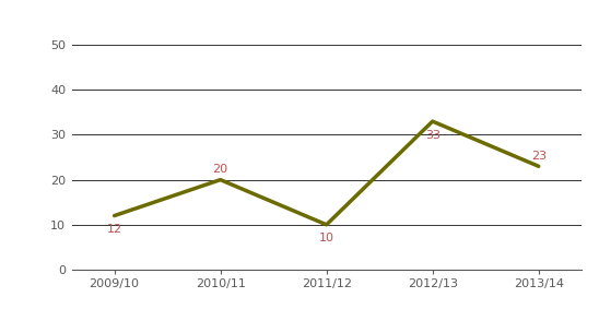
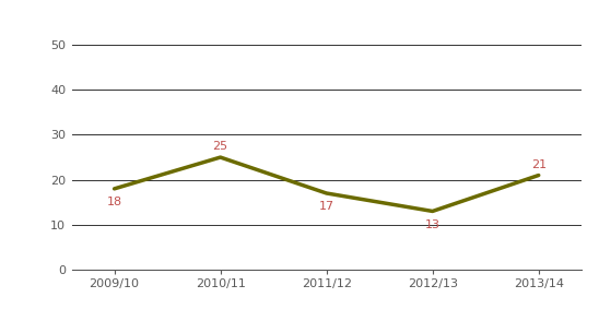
2009/10: 12 -> 18
2010/11: 20 -> 25
2011/12: 10 -> 17
2012/13: 33 -> 13
2013/14: 23 -> 21
